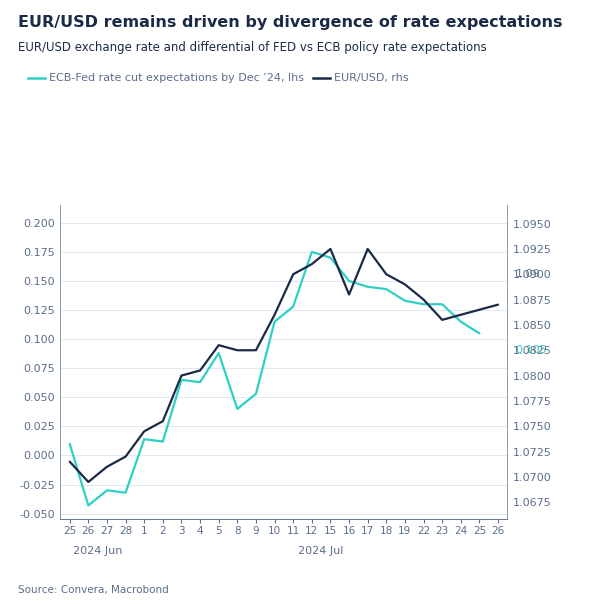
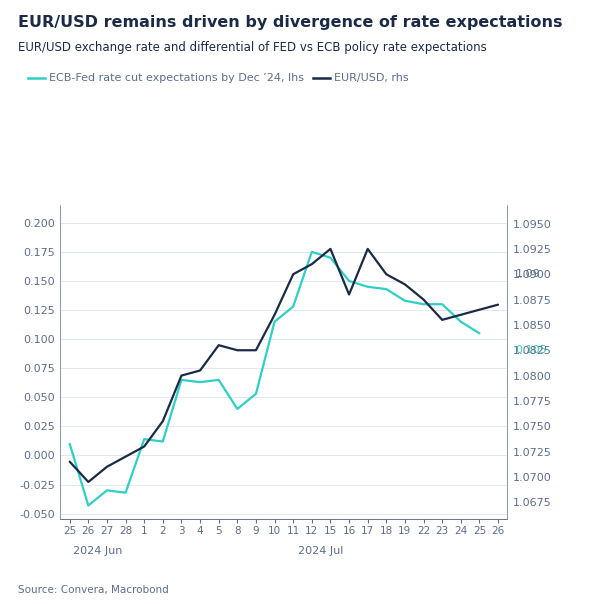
EUR/USD, rhs/1: 1.0745 -> 1.0730
ECB-Fed rate cut expectations by Dec ’24, lhs/5: 0.088 -> 0.065
